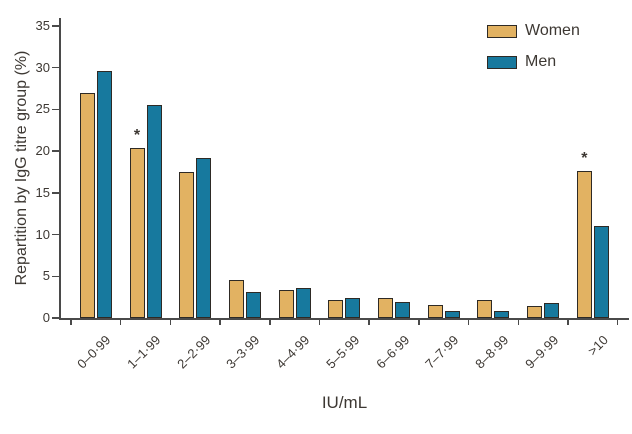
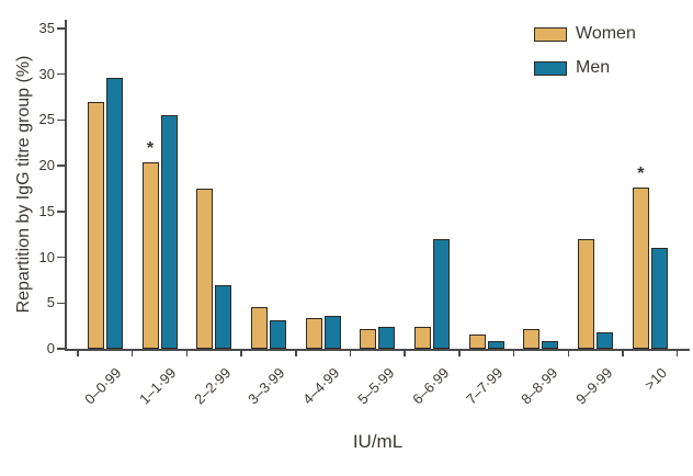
Men/2–2·99: 19 -> 7
Men/6–6·99: 2 -> 12
Women/9–9·99: 1 -> 12
